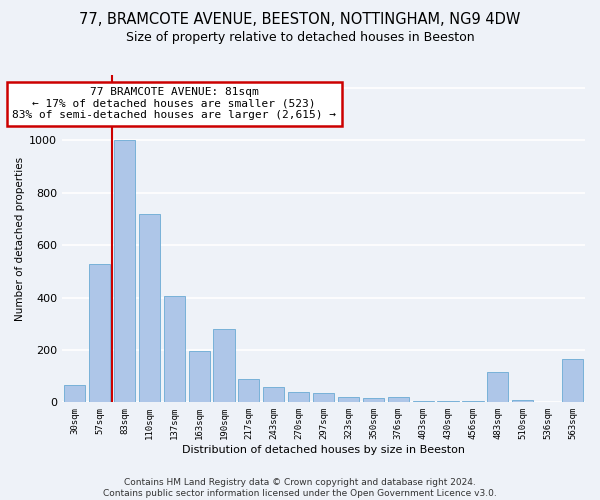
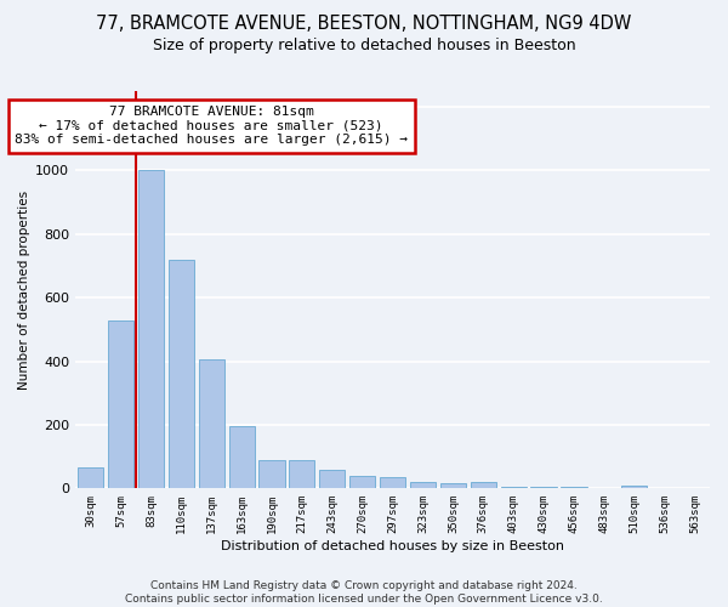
190sqm: 280 -> 90
483sqm: 115 -> 3
563sqm: 165 -> 3
